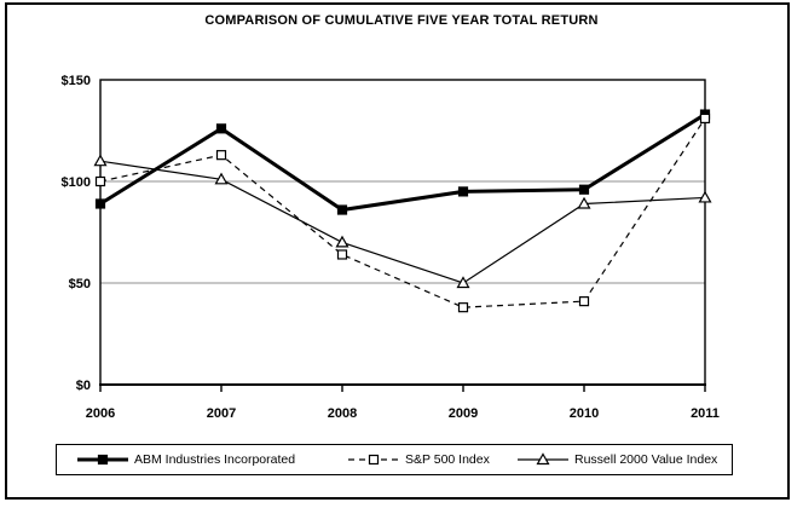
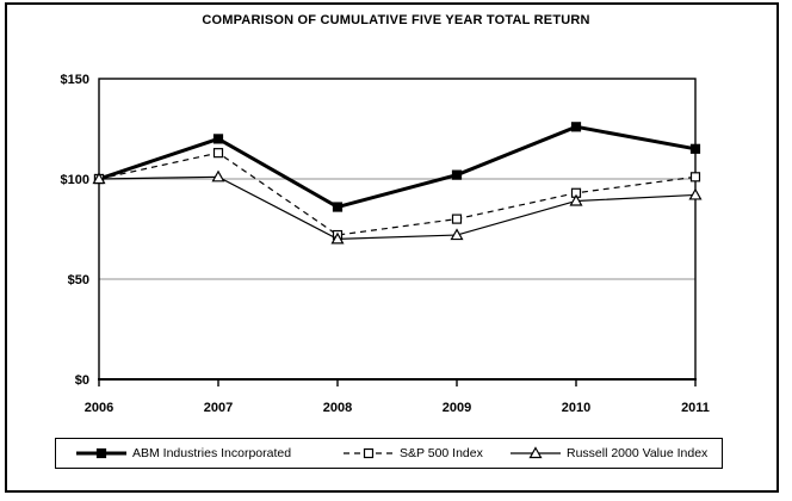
ABM Industries Incorporated/2006: $89 -> $100
Russell 2000 Value Index/2006: $110 -> $100
ABM Industries Incorporated/2007: $126 -> $120
S&P 500 Index/2008: $64 -> $72
ABM Industries Incorporated/2009: $95 -> $102
S&P 500 Index/2009: $38 -> $80
Russell 2000 Value Index/2009: $50 -> $72
ABM Industries Incorporated/2010: $96 -> $126
S&P 500 Index/2010: $41 -> $93
ABM Industries Incorporated/2011: $133 -> $115
S&P 500 Index/2011: $131 -> $101
